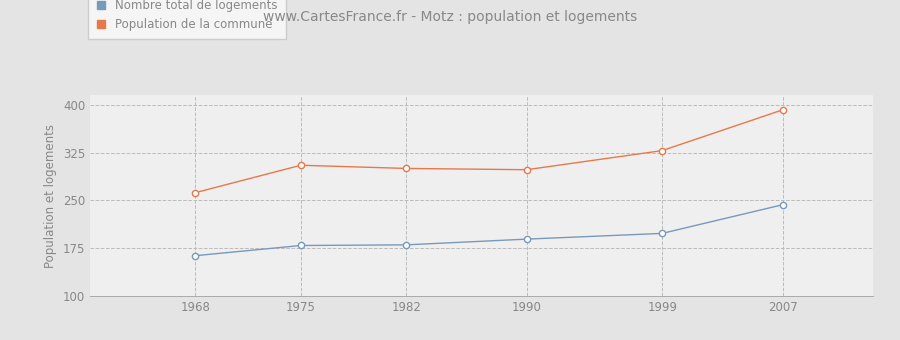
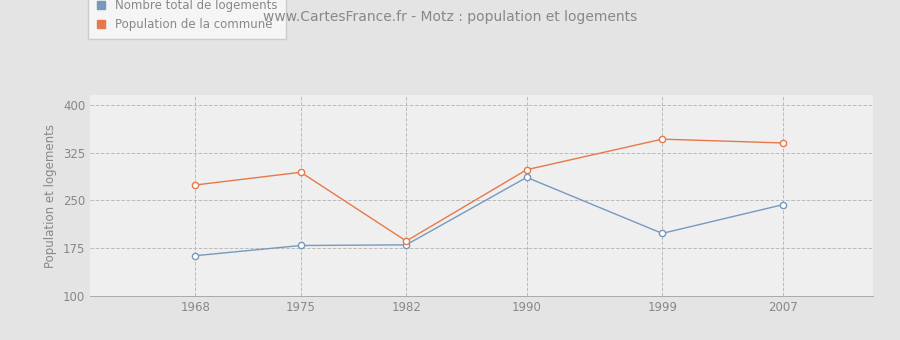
Population de la commune/1968: 262 -> 274
Population de la commune/1975: 305 -> 294
Population de la commune/1982: 300 -> 186
Nombre total de logements/1990: 189 -> 286
Population de la commune/1999: 328 -> 346
Population de la commune/2007: 392 -> 340
